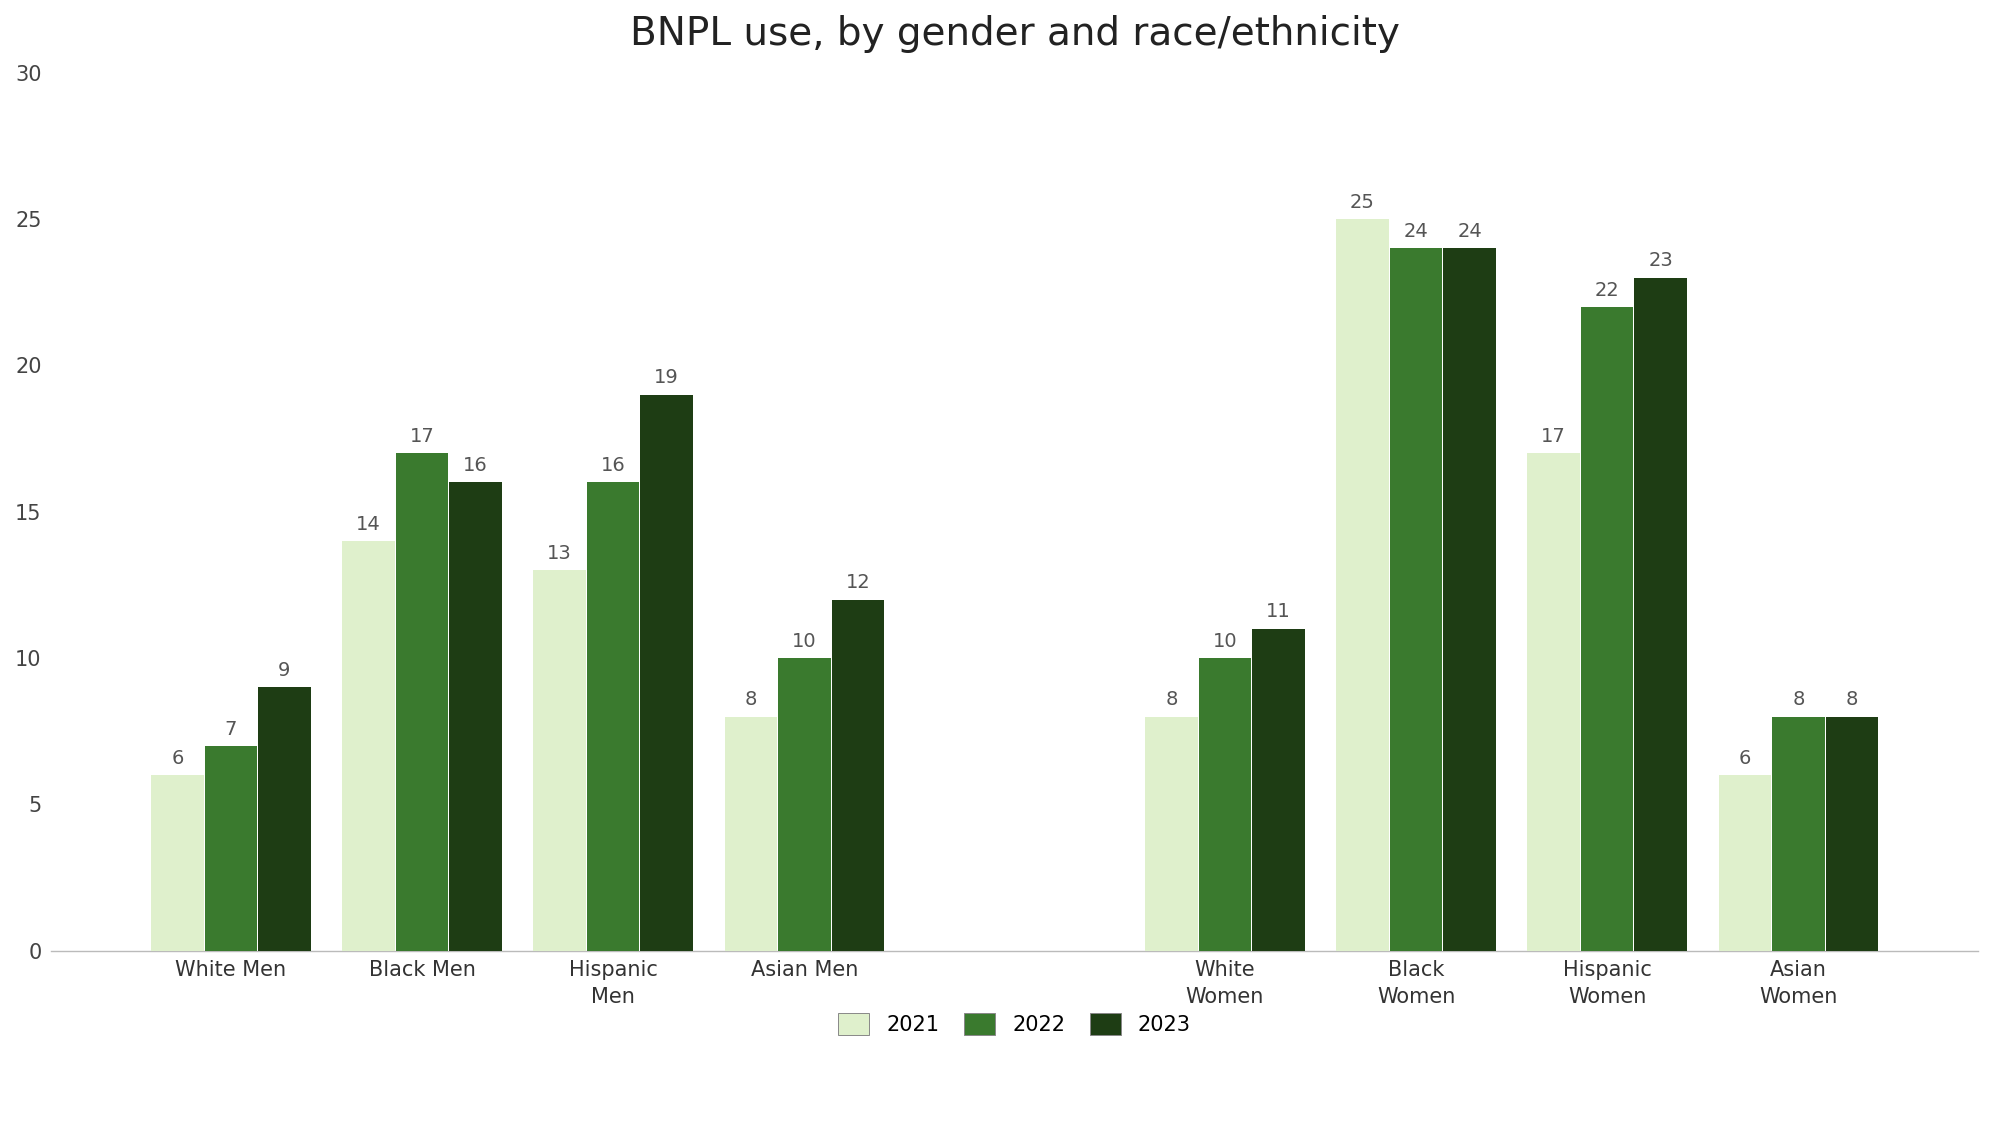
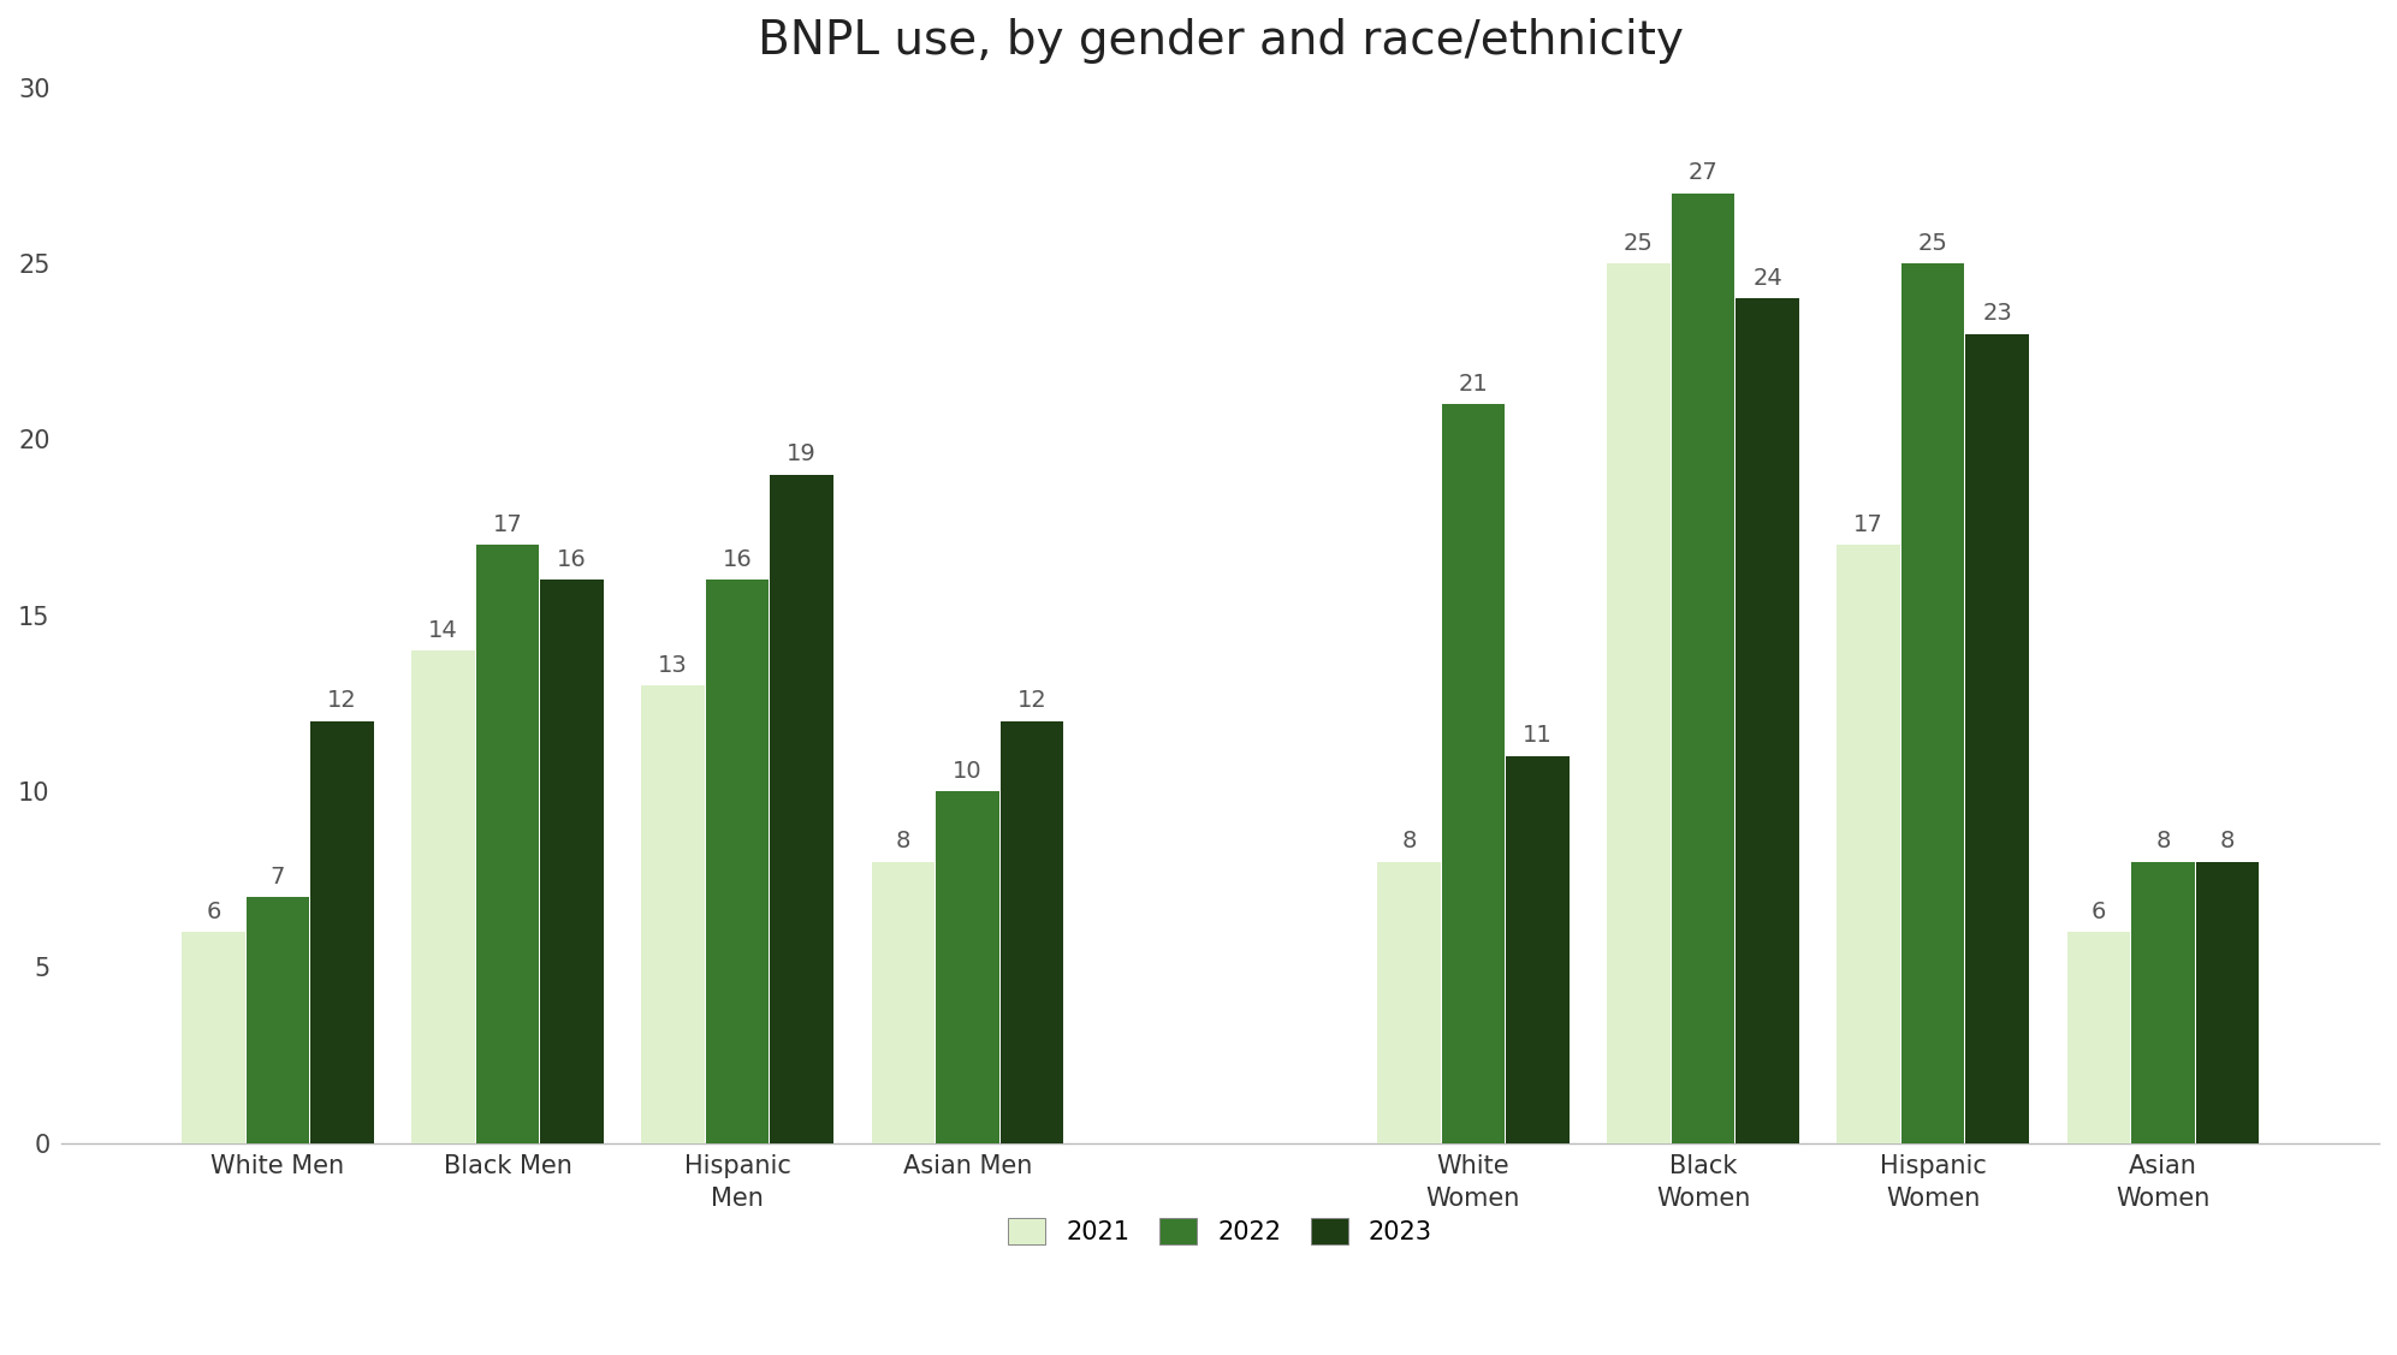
2023/White Men: 9 -> 12
2022/White Women: 10 -> 21
2022/Black Women: 24 -> 27
2022/Hispanic Women: 22 -> 25
